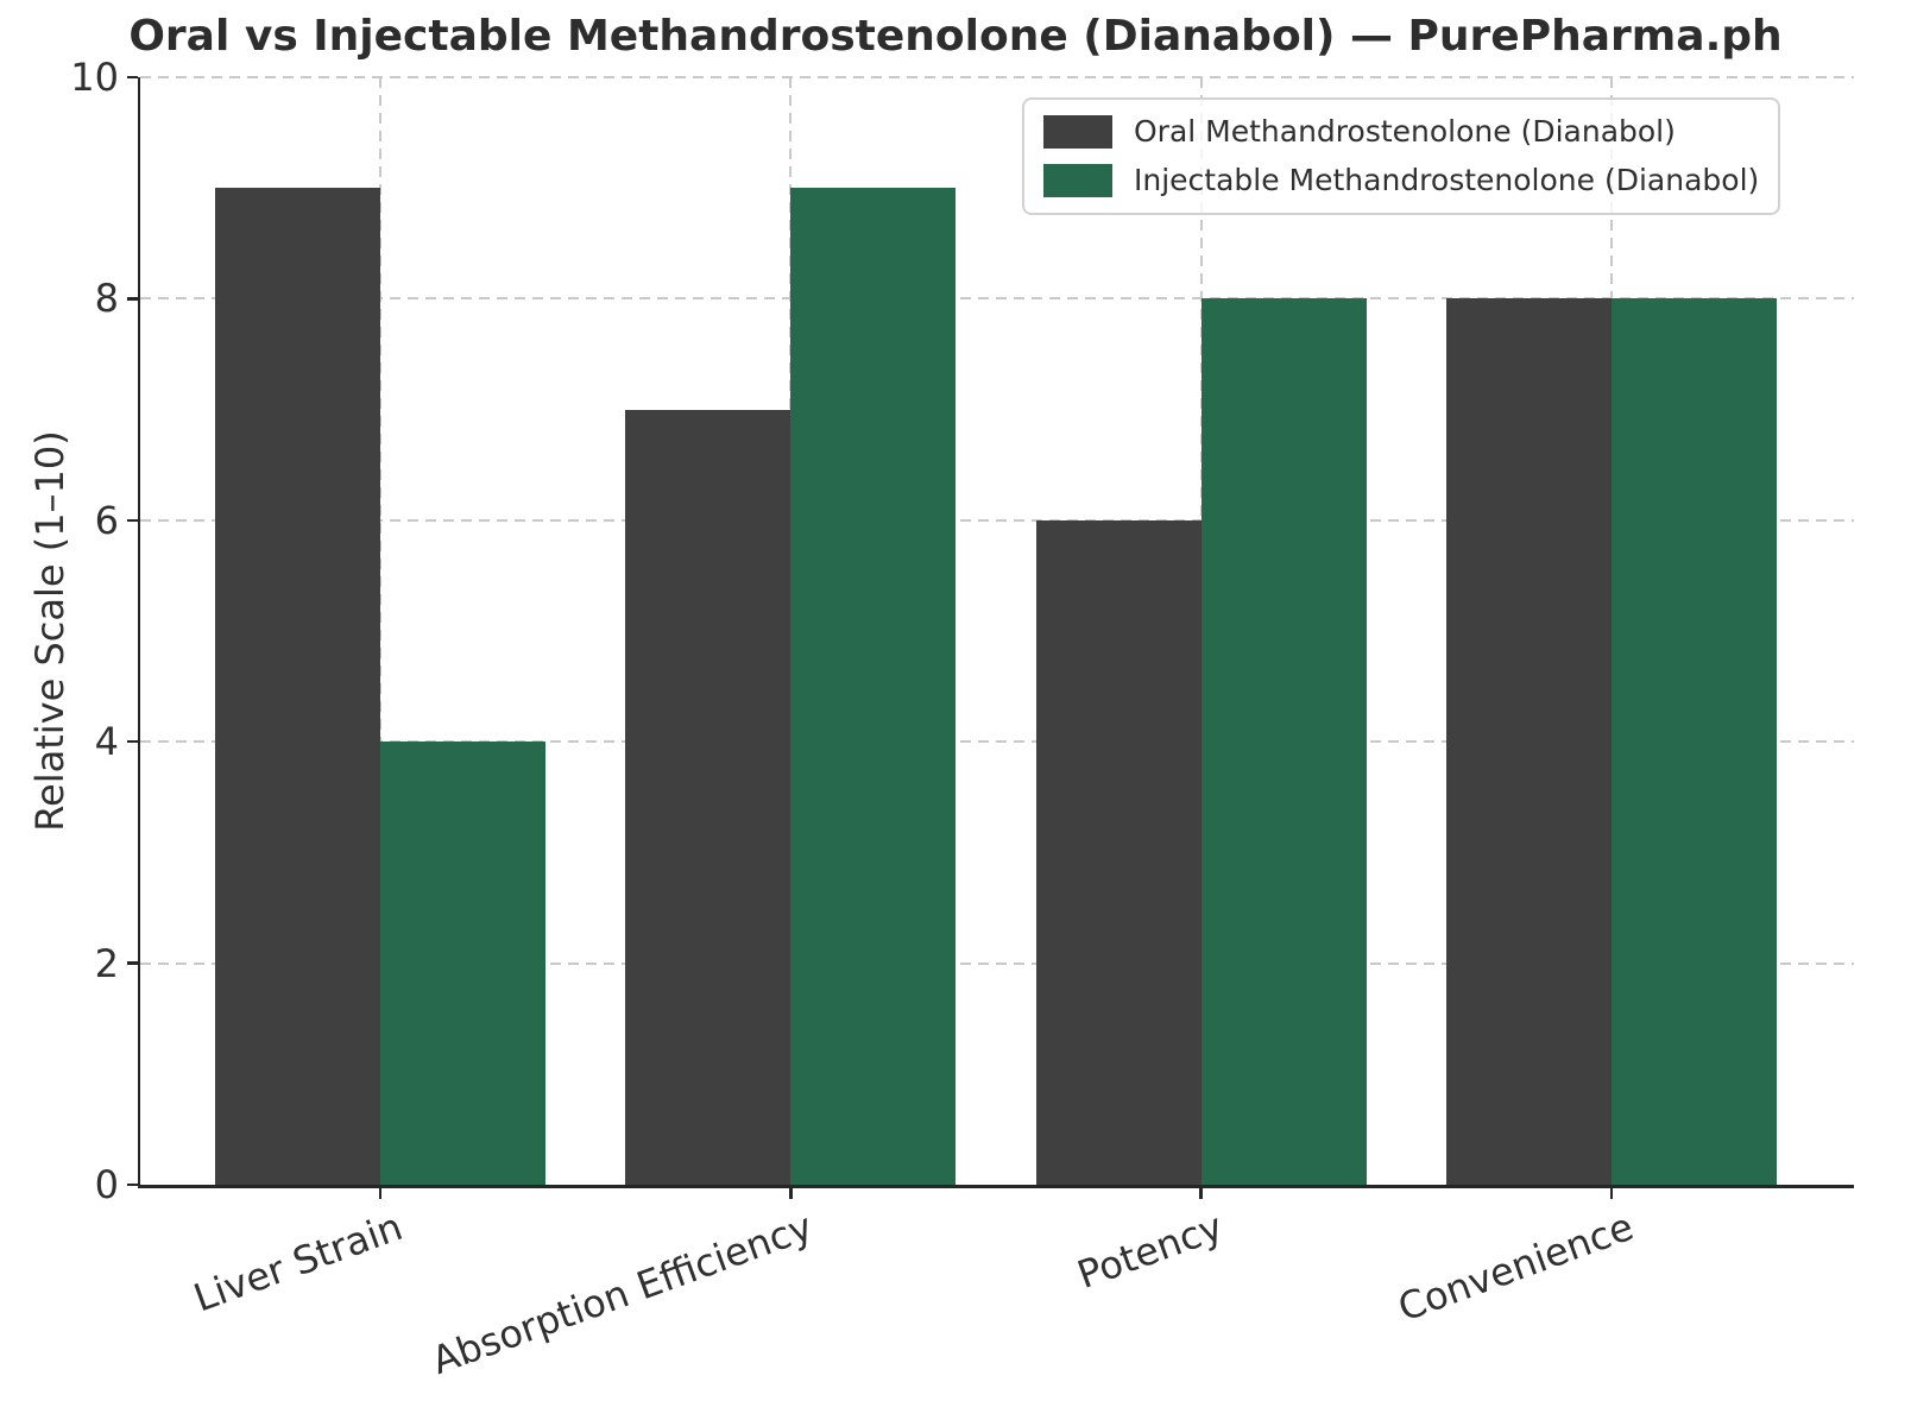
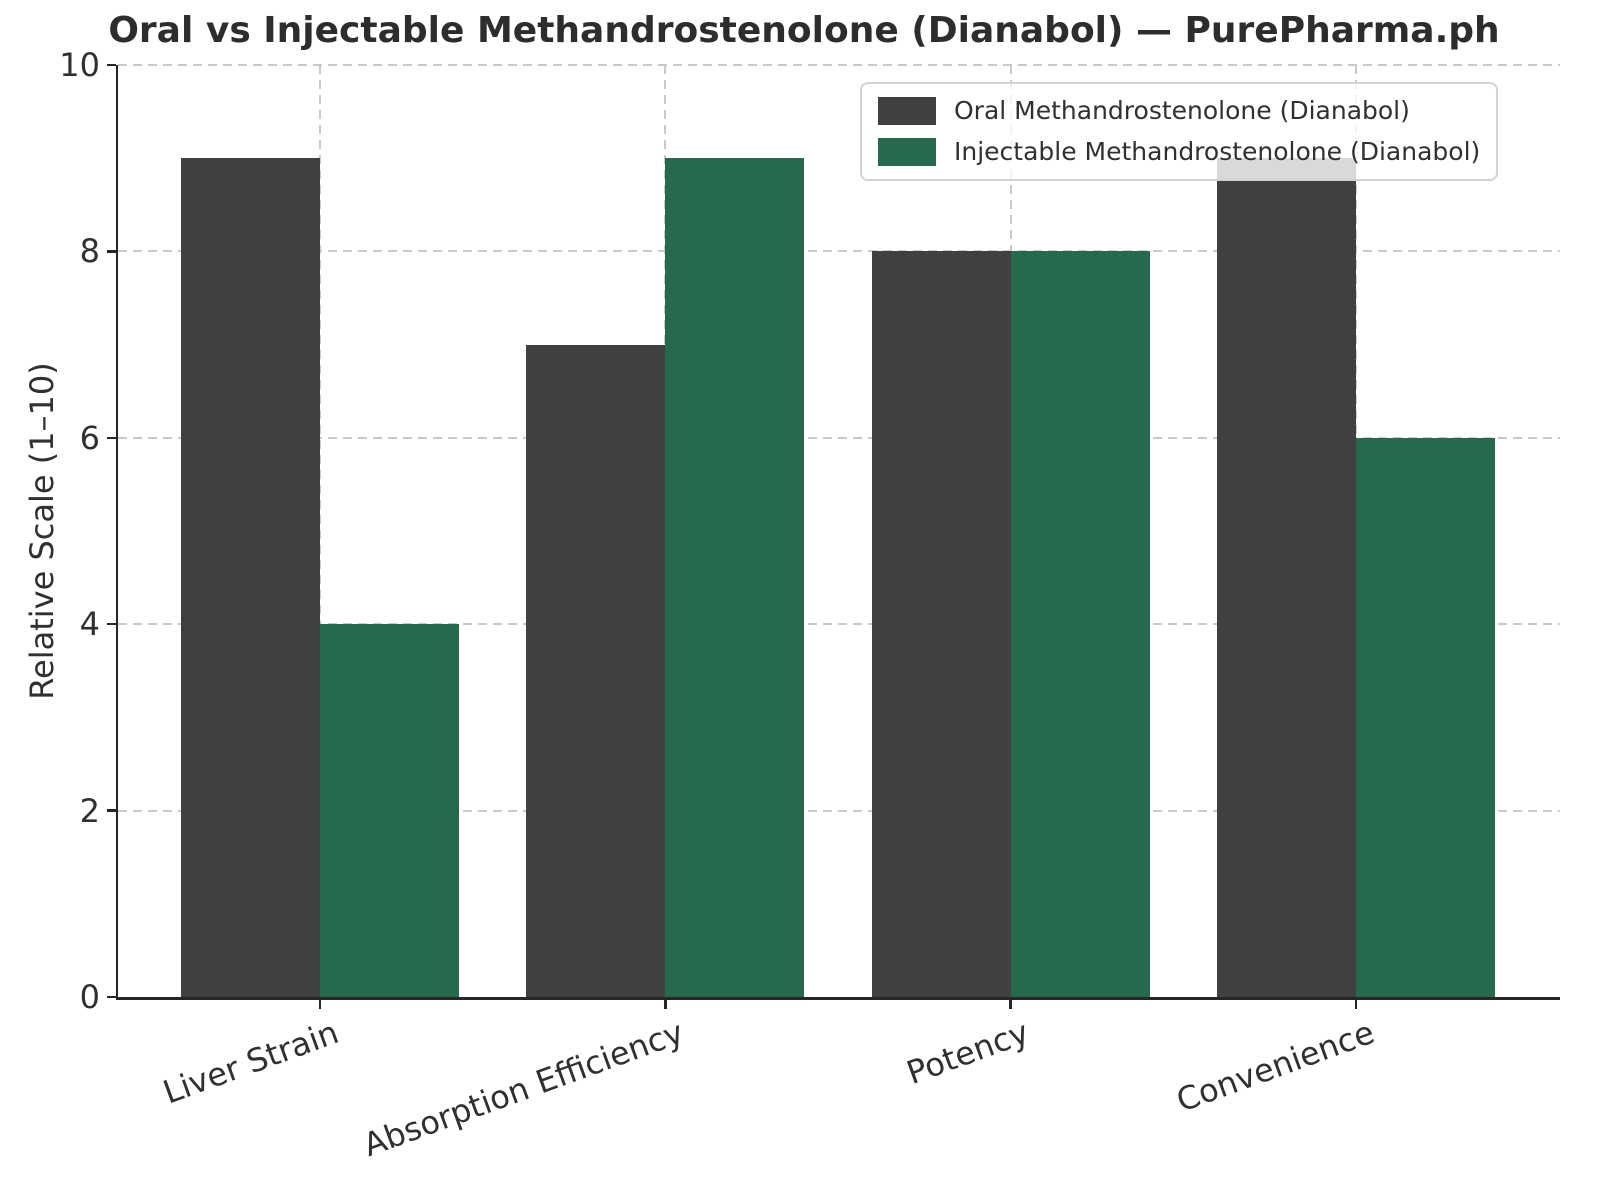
Oral Methandrostenolone (Dianabol)/Potency: 6 -> 8
Oral Methandrostenolone (Dianabol)/Convenience: 8 -> 9
Injectable Methandrostenolone (Dianabol)/Convenience: 8 -> 6
